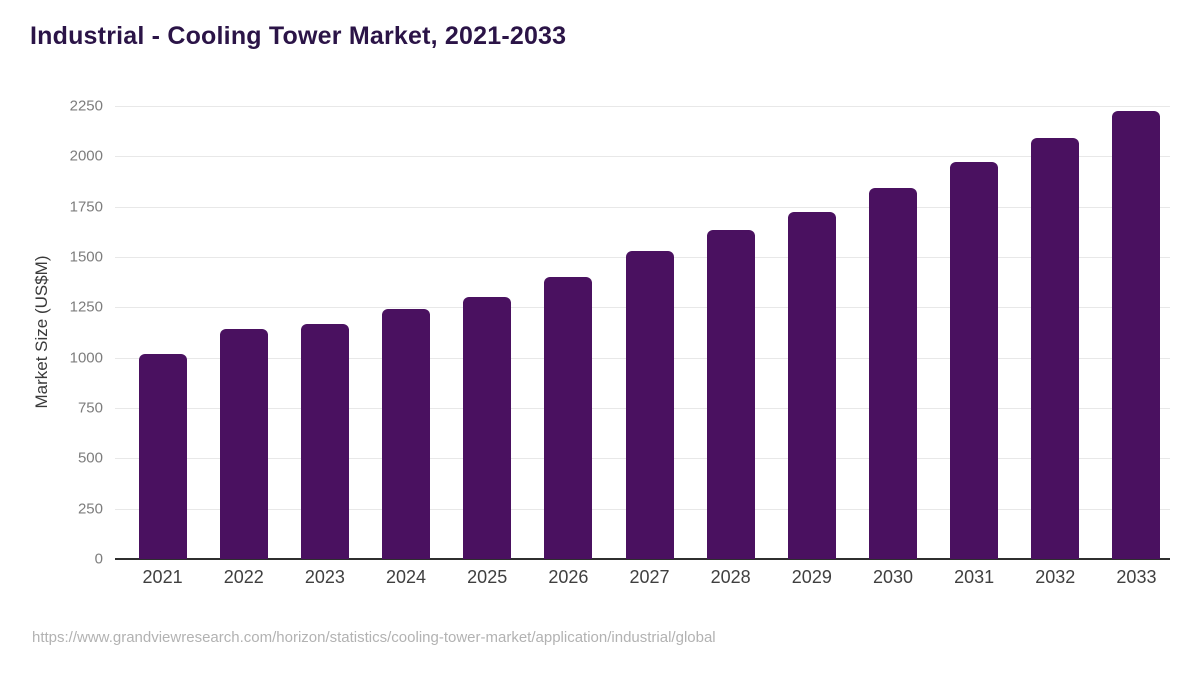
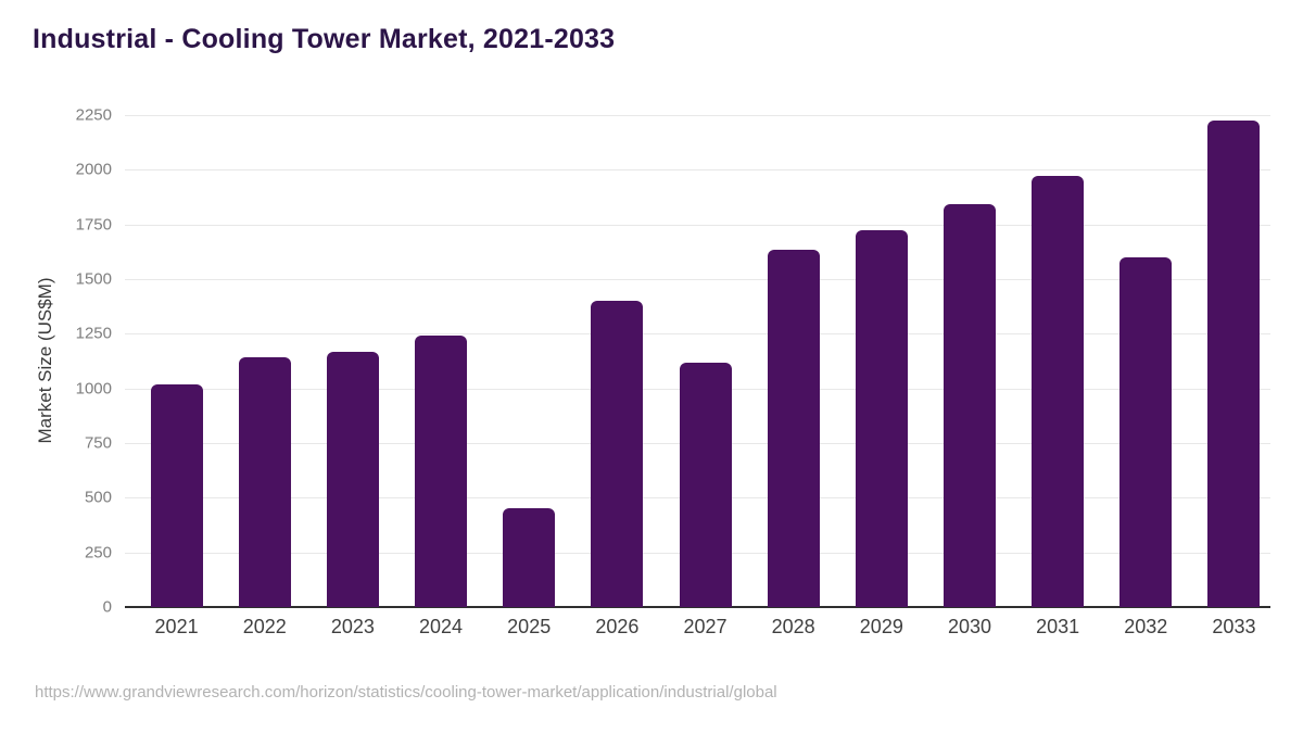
2025: 1300 -> 450
2027: 1530 -> 1120
2032: 2090 -> 1600
